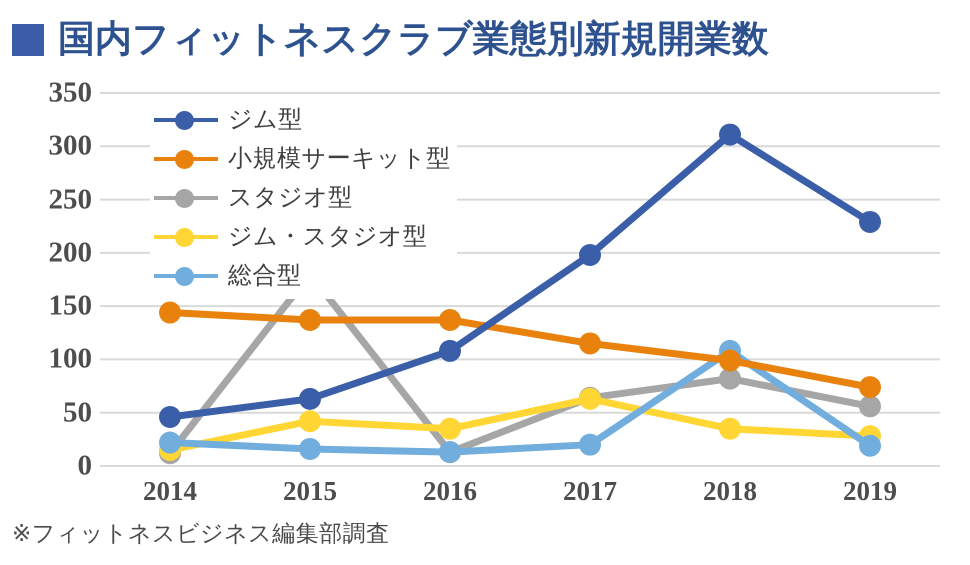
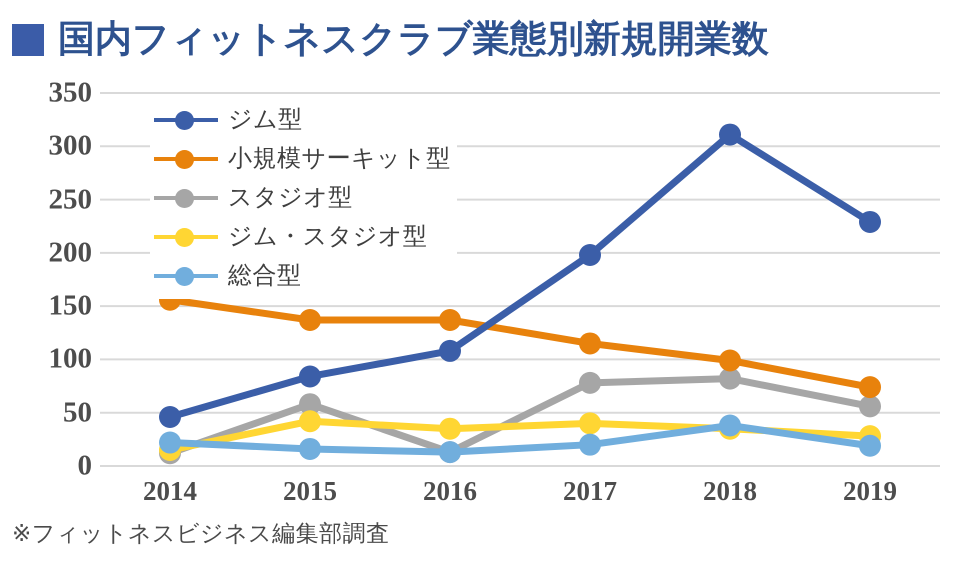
小規模サーキット型/2014: 144 -> 156
ジム型/2015: 63 -> 84
スタジオ型/2015: 180 -> 58
スタジオ型/2017: 64 -> 78
ジム・スタジオ型/2017: 63 -> 40
総合型/2018: 108 -> 38
